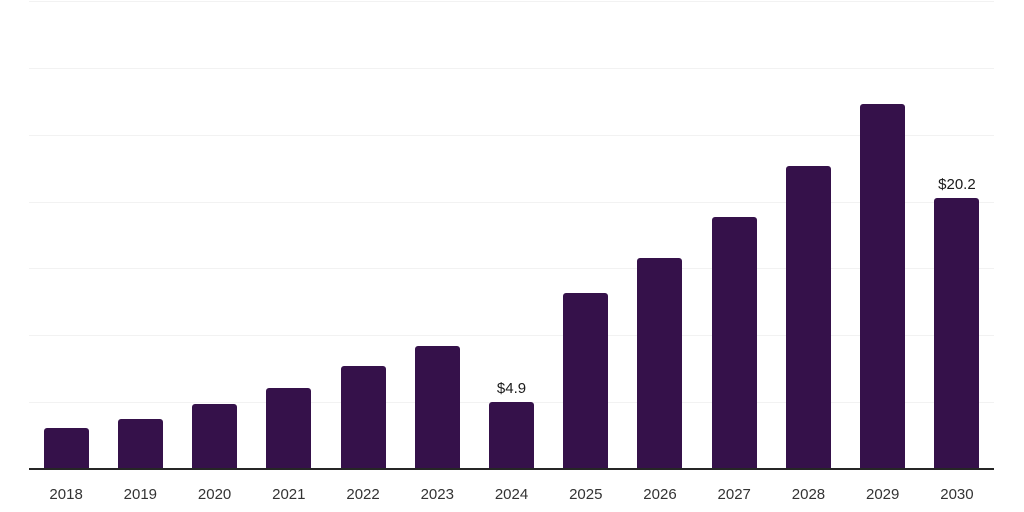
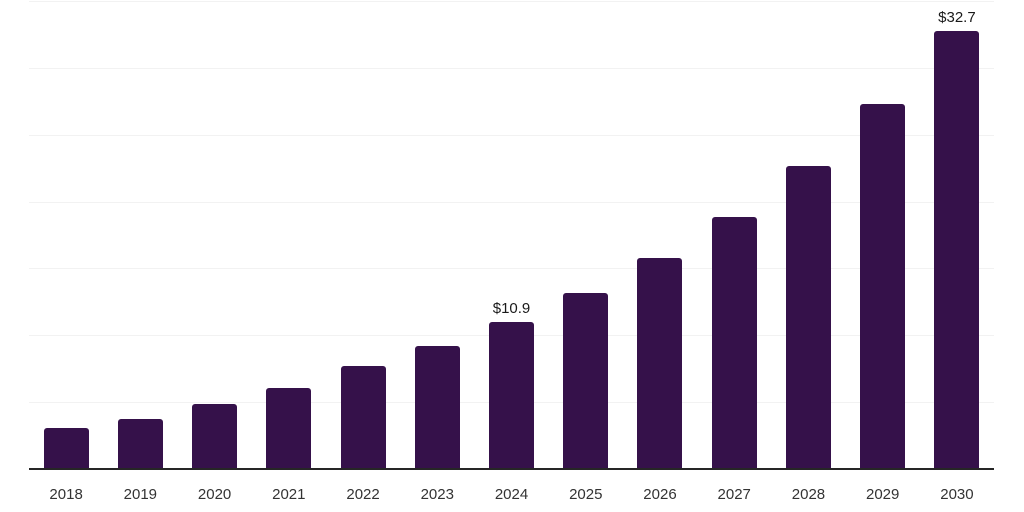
2024: $4.9 -> $10.9
2030: $20.2 -> $32.7
